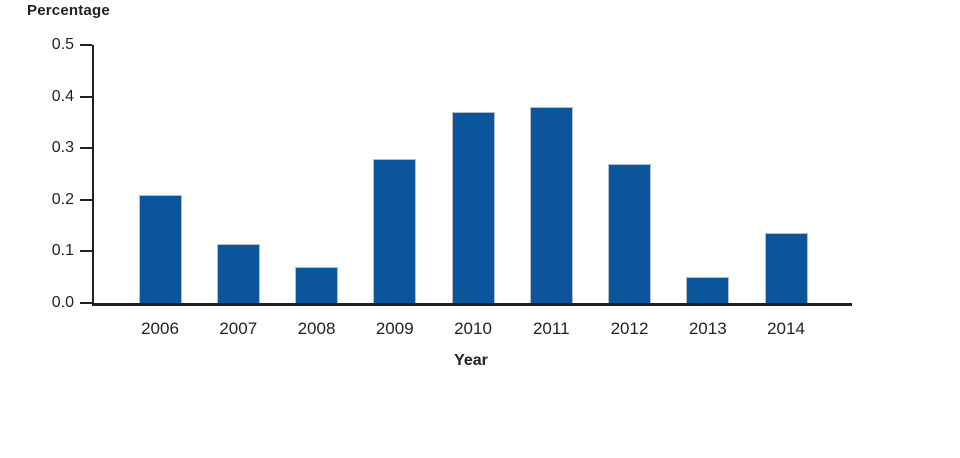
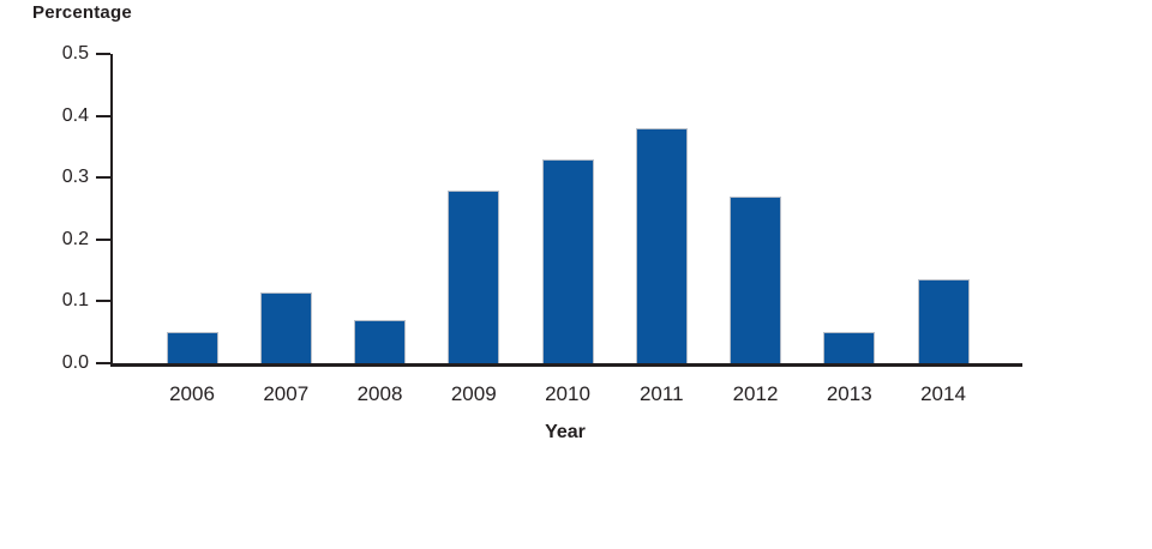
2006: 0.21 -> 0.05
2010: 0.37 -> 0.33
